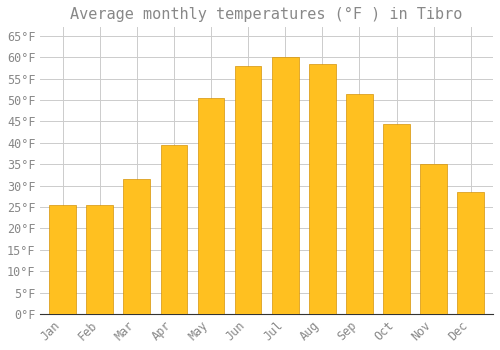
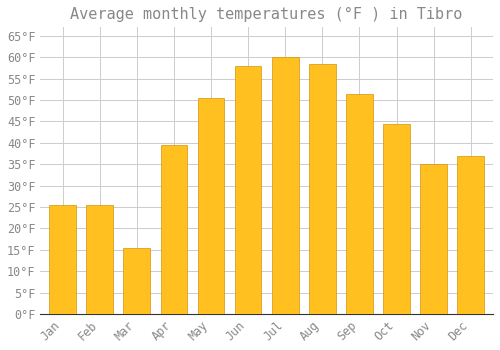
Mar: 31.5°F -> 15.5°F
Dec: 28.5°F -> 37.0°F
